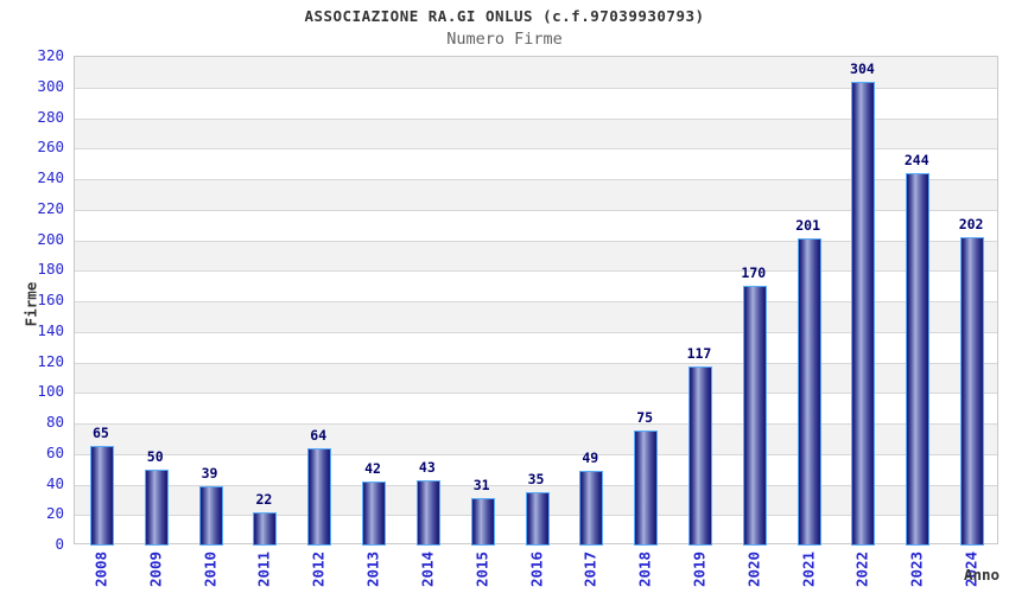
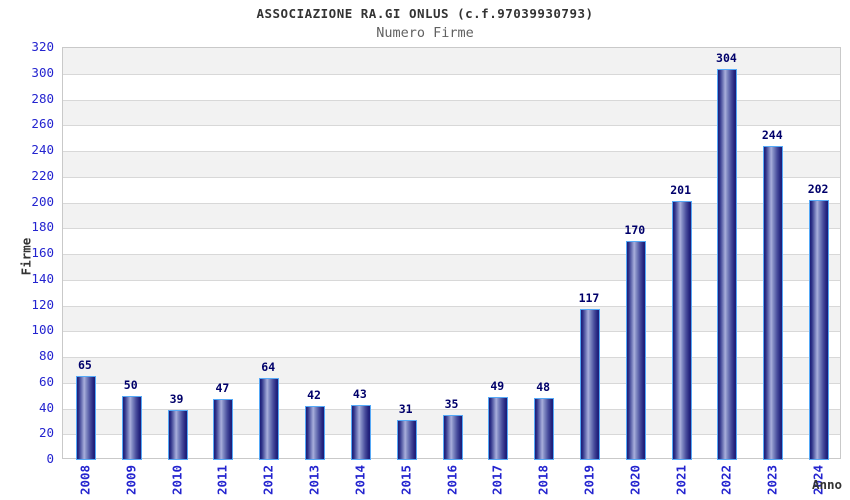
2011: 22 -> 47
2018: 75 -> 48
